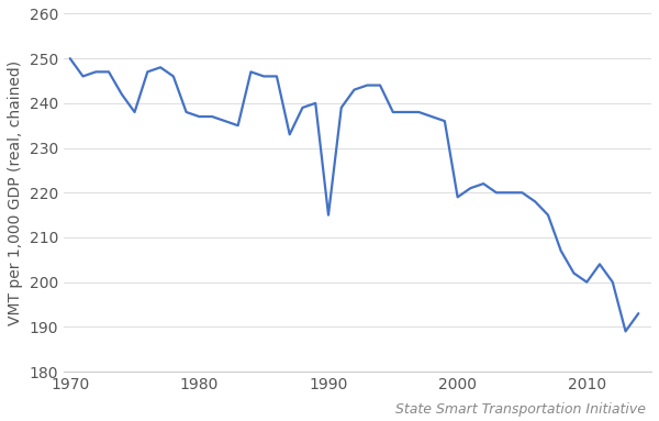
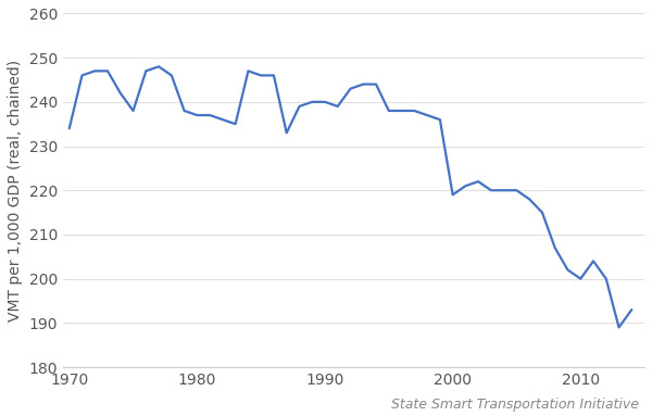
1970: 250 -> 234
1990: 215 -> 240
